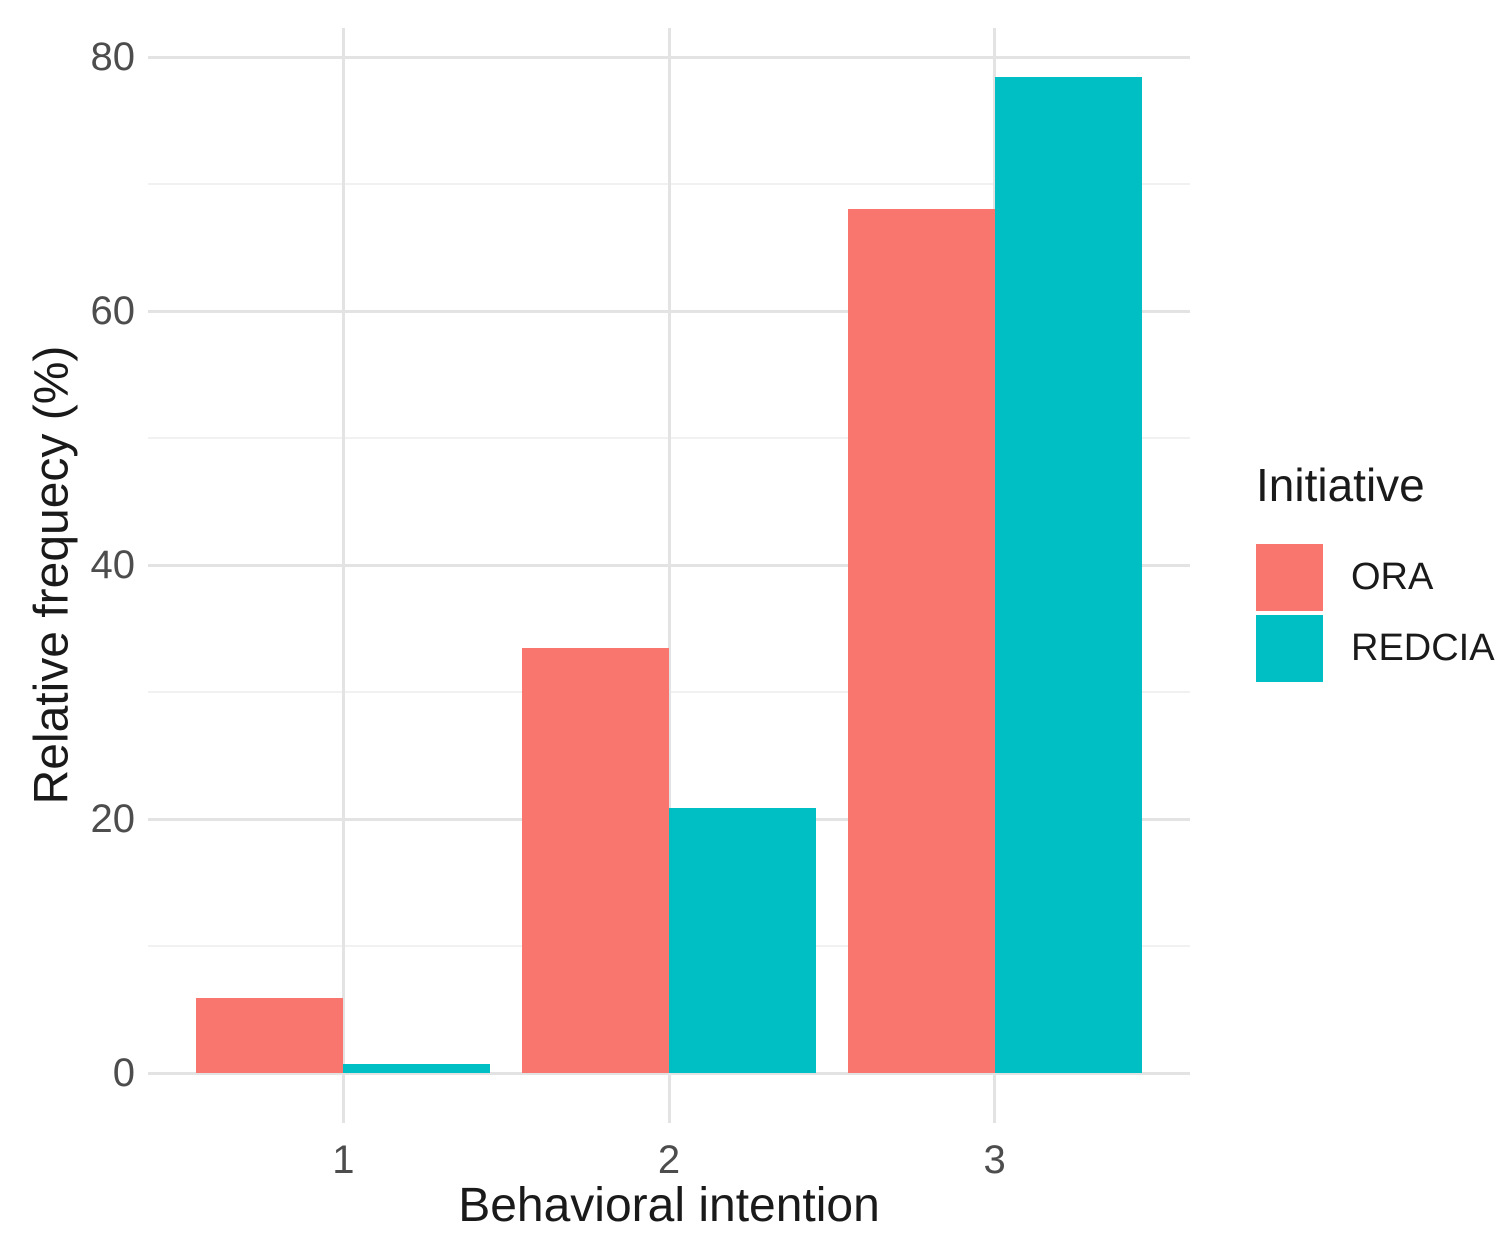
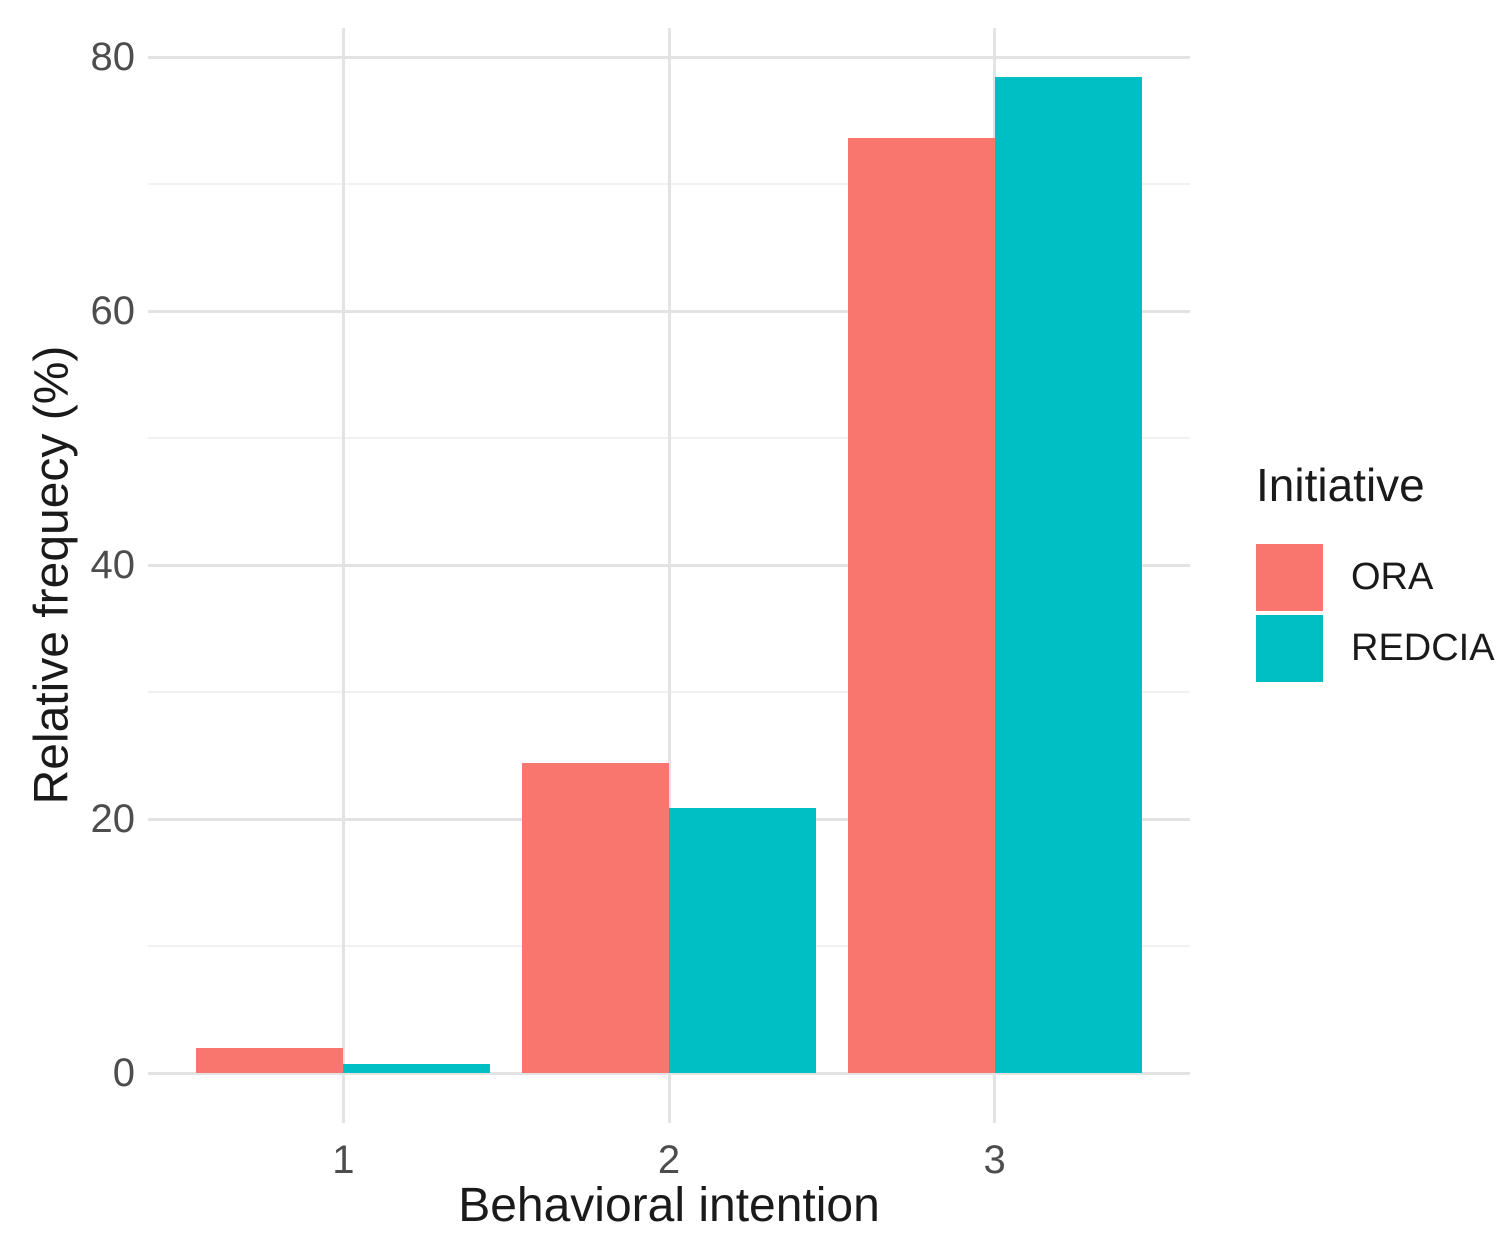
ORA/1: 5.9 -> 2.0
ORA/2: 33.5 -> 24.4
ORA/3: 68.0 -> 73.6
